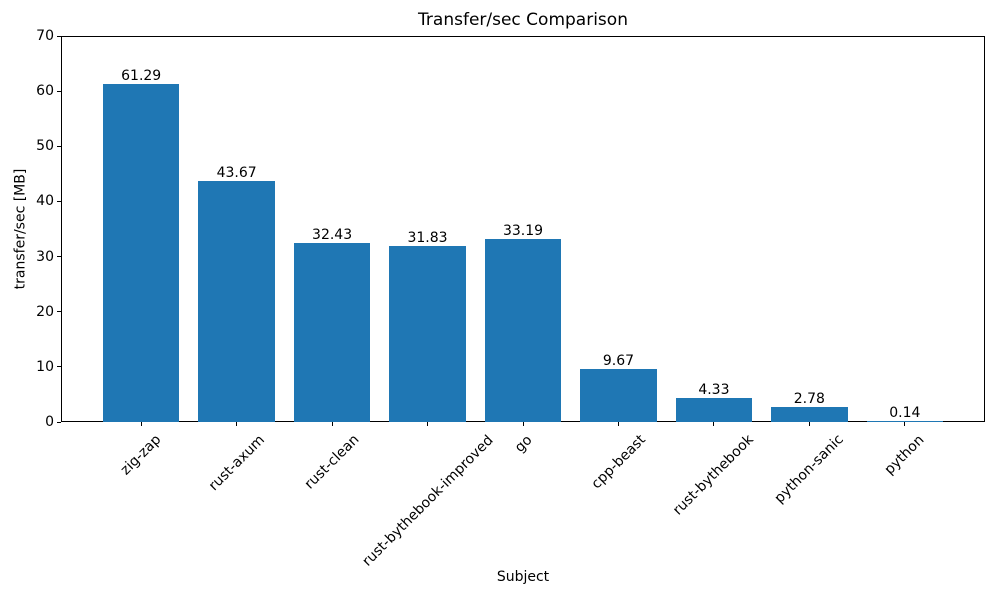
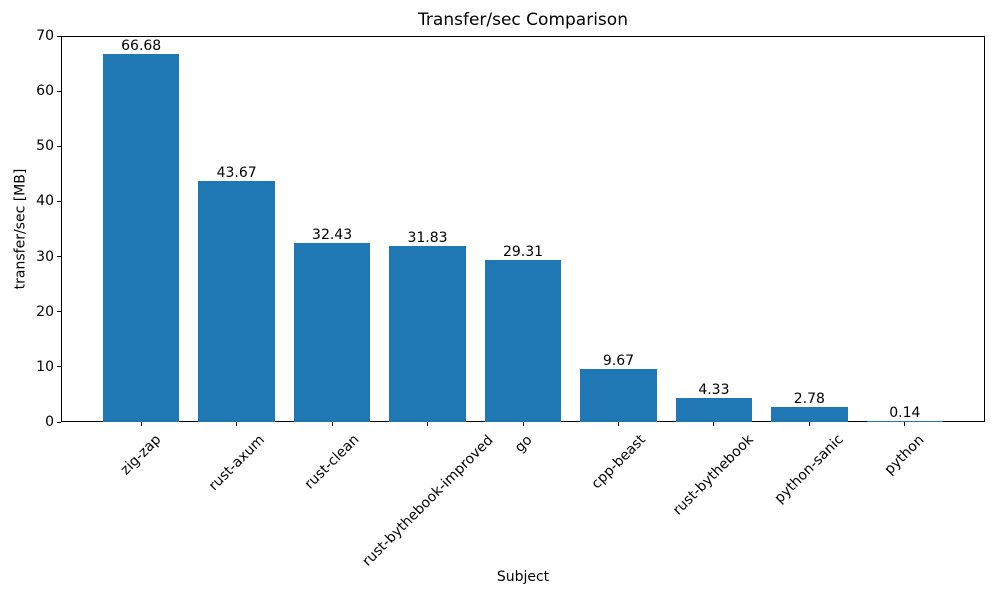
zig-zap: 61.29 -> 66.68
go: 33.19 -> 29.31
